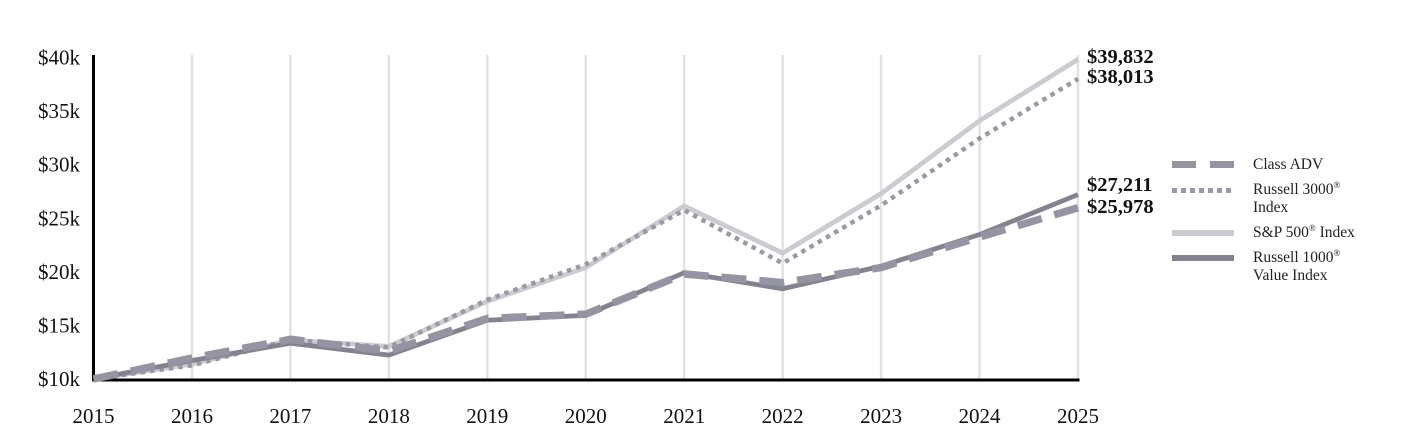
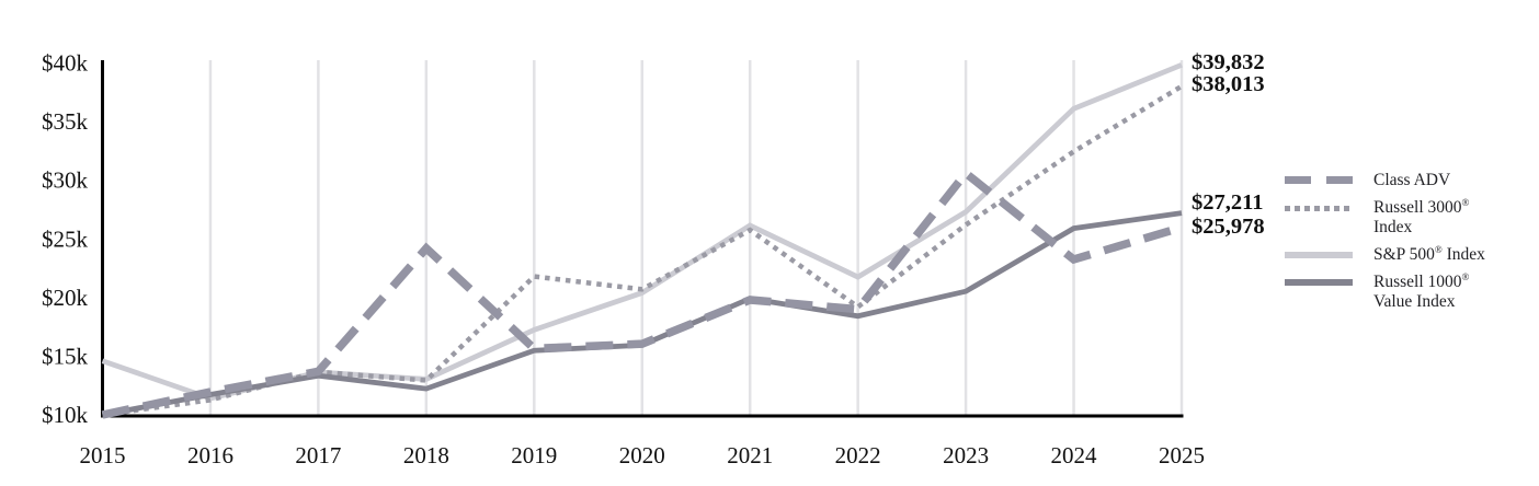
S&P 500® Index/2015: $10.0k -> $14.6k
Class ADV/2018: $12.6k -> $24.2k
Russell 3000® Index/2019: $17.4k -> $21.8k
Russell 3000® Index/2022: $20.8k -> $19.2k
Class ADV/2023: $20.4k -> $30.6k
S&P 500® Index/2024: $34.1k -> $36.1k
Russell 1000® Value Index/2024: $23.5k -> $25.9k
